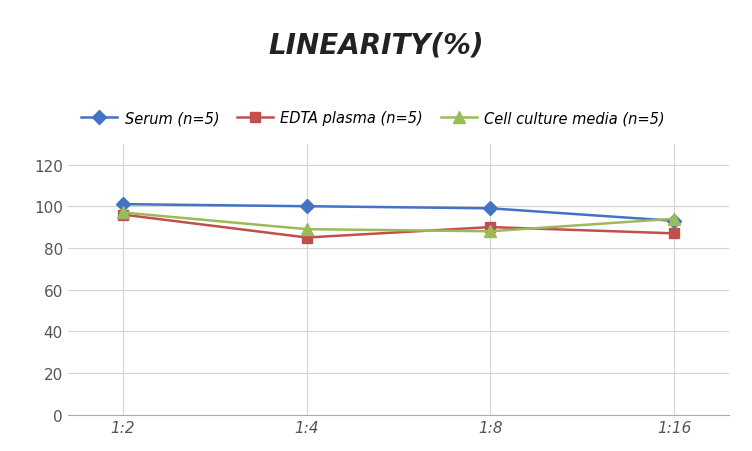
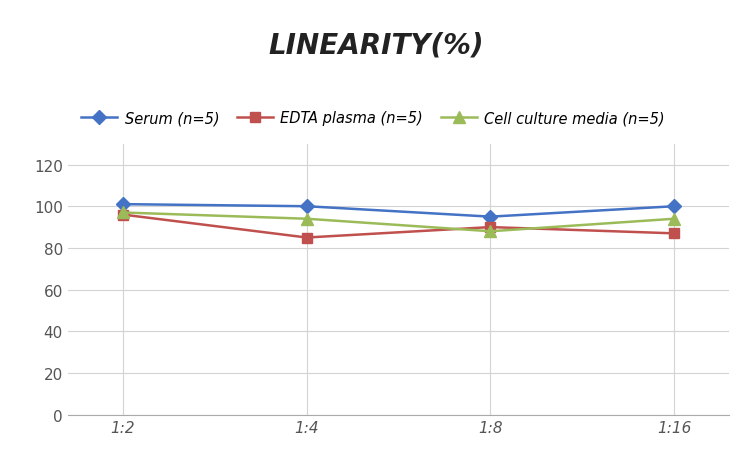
Cell culture media (n=5)/1:4: 89 -> 94
Serum (n=5)/1:8: 99 -> 95
Serum (n=5)/1:16: 93 -> 100
